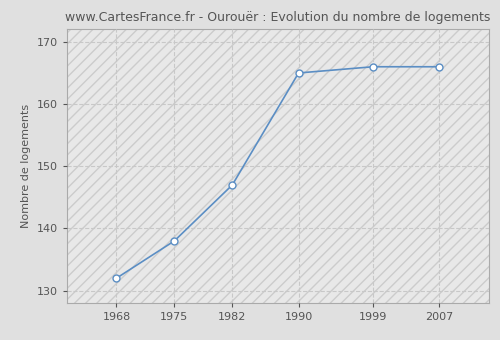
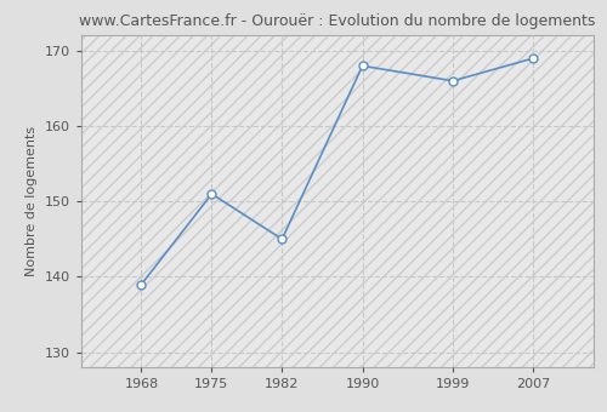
1968: 132 -> 139
1975: 138 -> 151
1982: 147 -> 145
1990: 165 -> 168
2007: 166 -> 169
